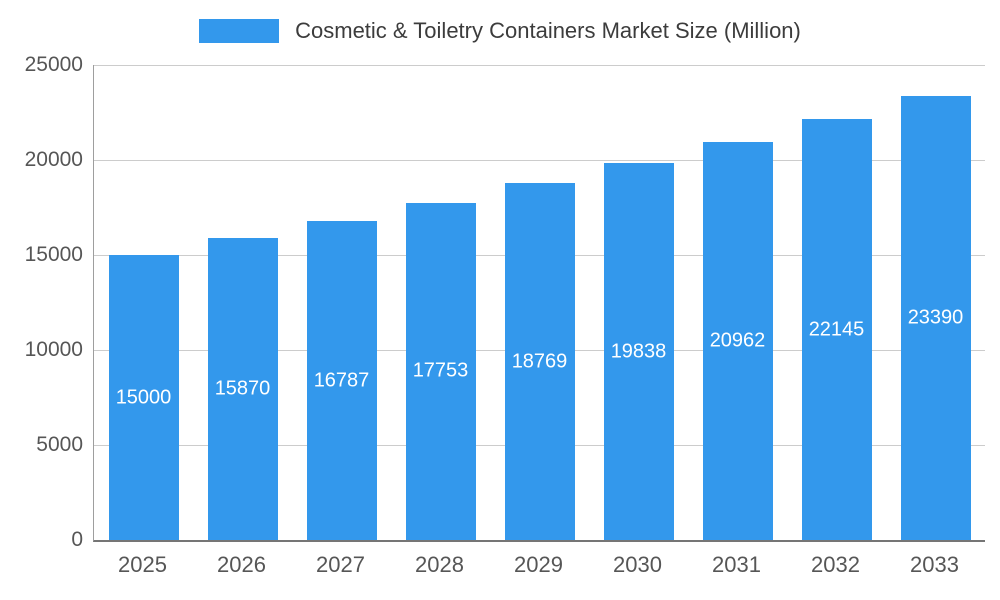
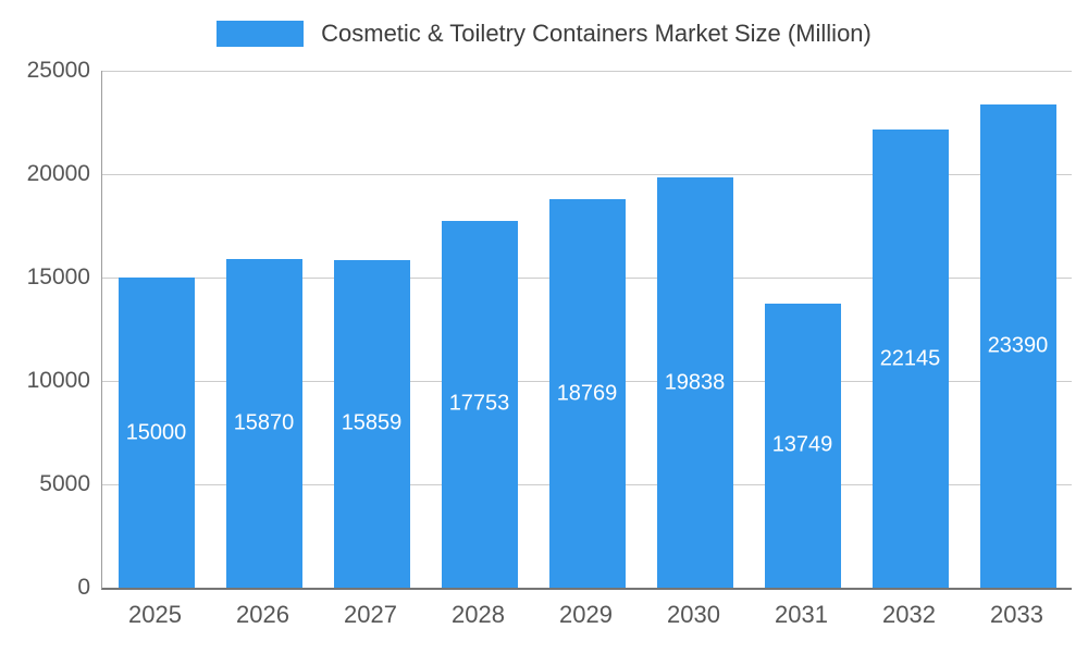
2027: 16787 -> 15859
2031: 20962 -> 13749
